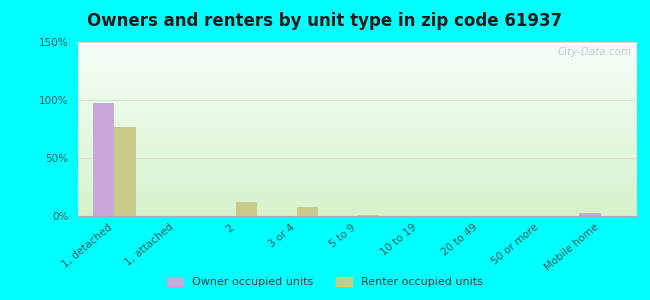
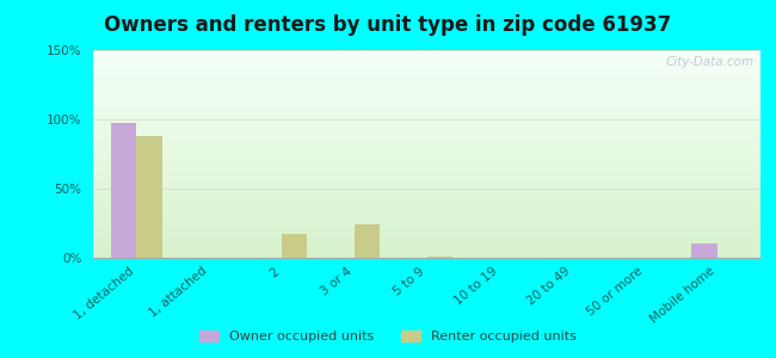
Renter occupied units/1, detached: 77% -> 88%
Renter occupied units/2: 12% -> 17%
Renter occupied units/3 or 4: 8% -> 24%
Owner occupied units/Mobile home: 3% -> 10%
